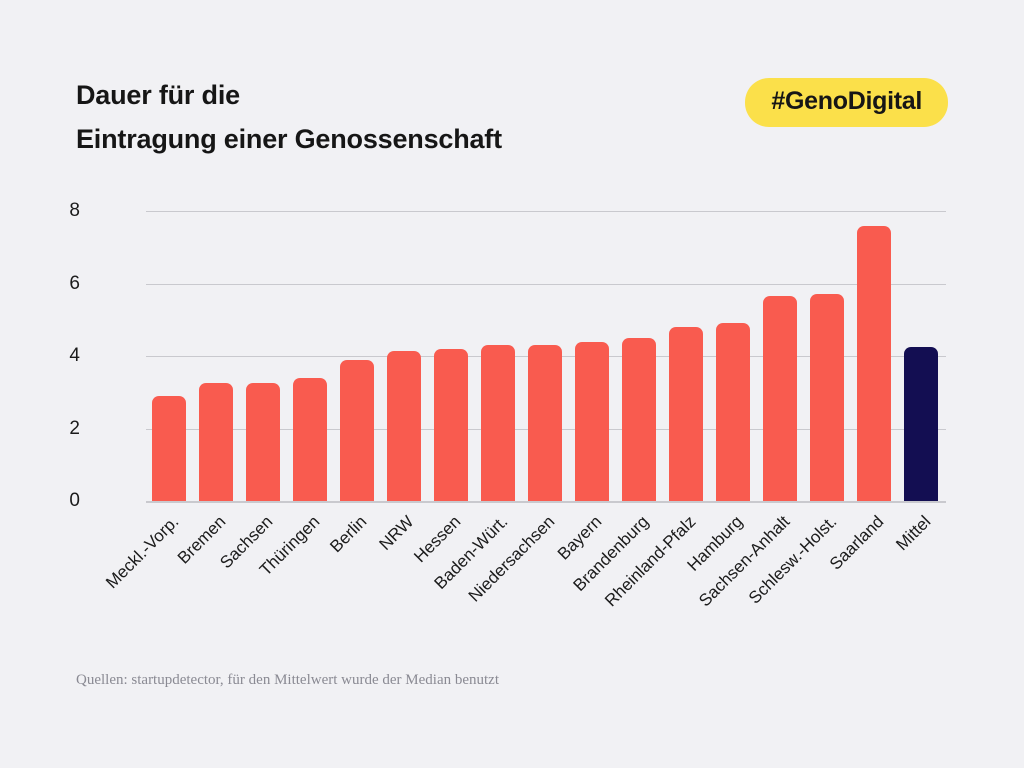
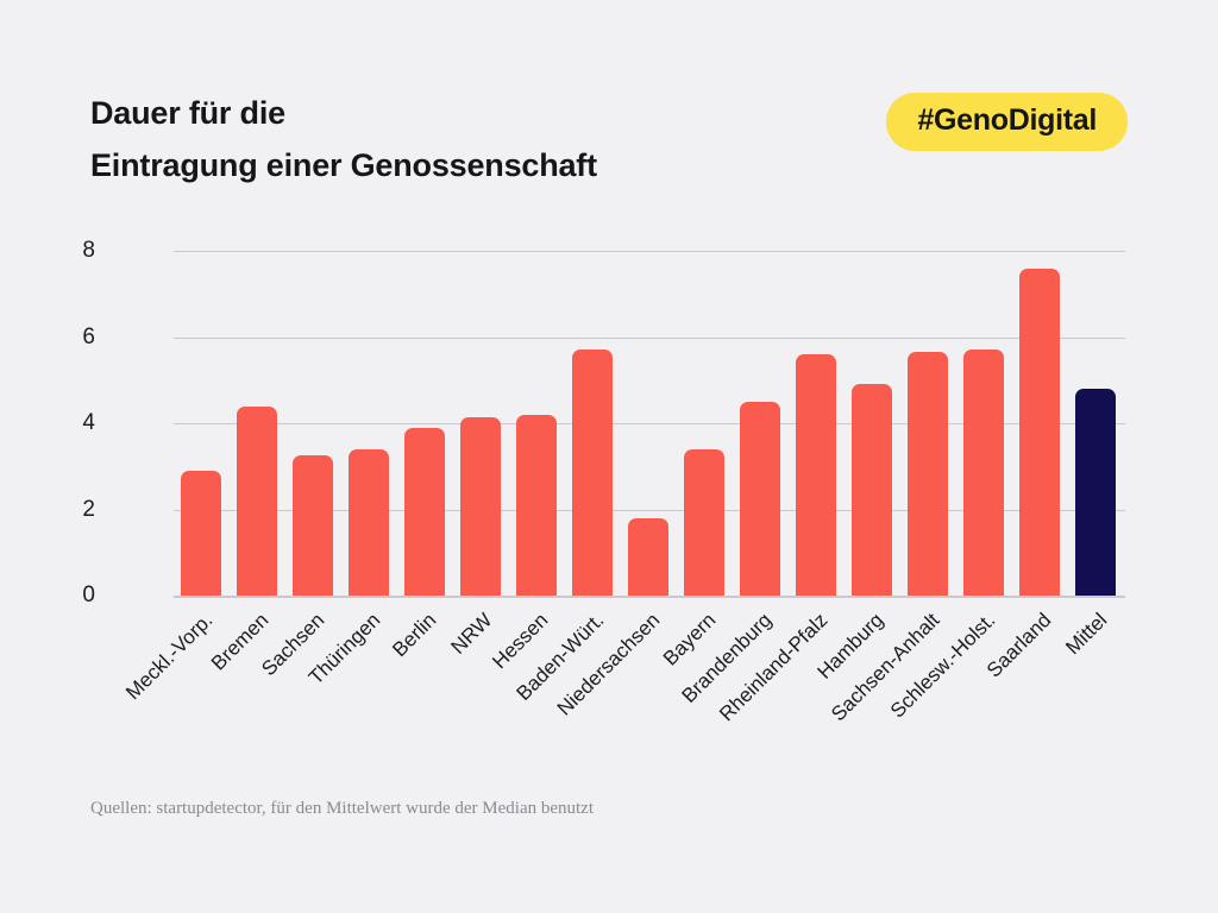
Bremen: 3.2 -> 4.4
Baden-Würt.: 4.3 -> 5.7
Niedersachsen: 4.3 -> 1.8
Bayern: 4.4 -> 3.4
Rheinland-Pfalz: 4.8 -> 5.6
Mittel: 4.2 -> 4.8
